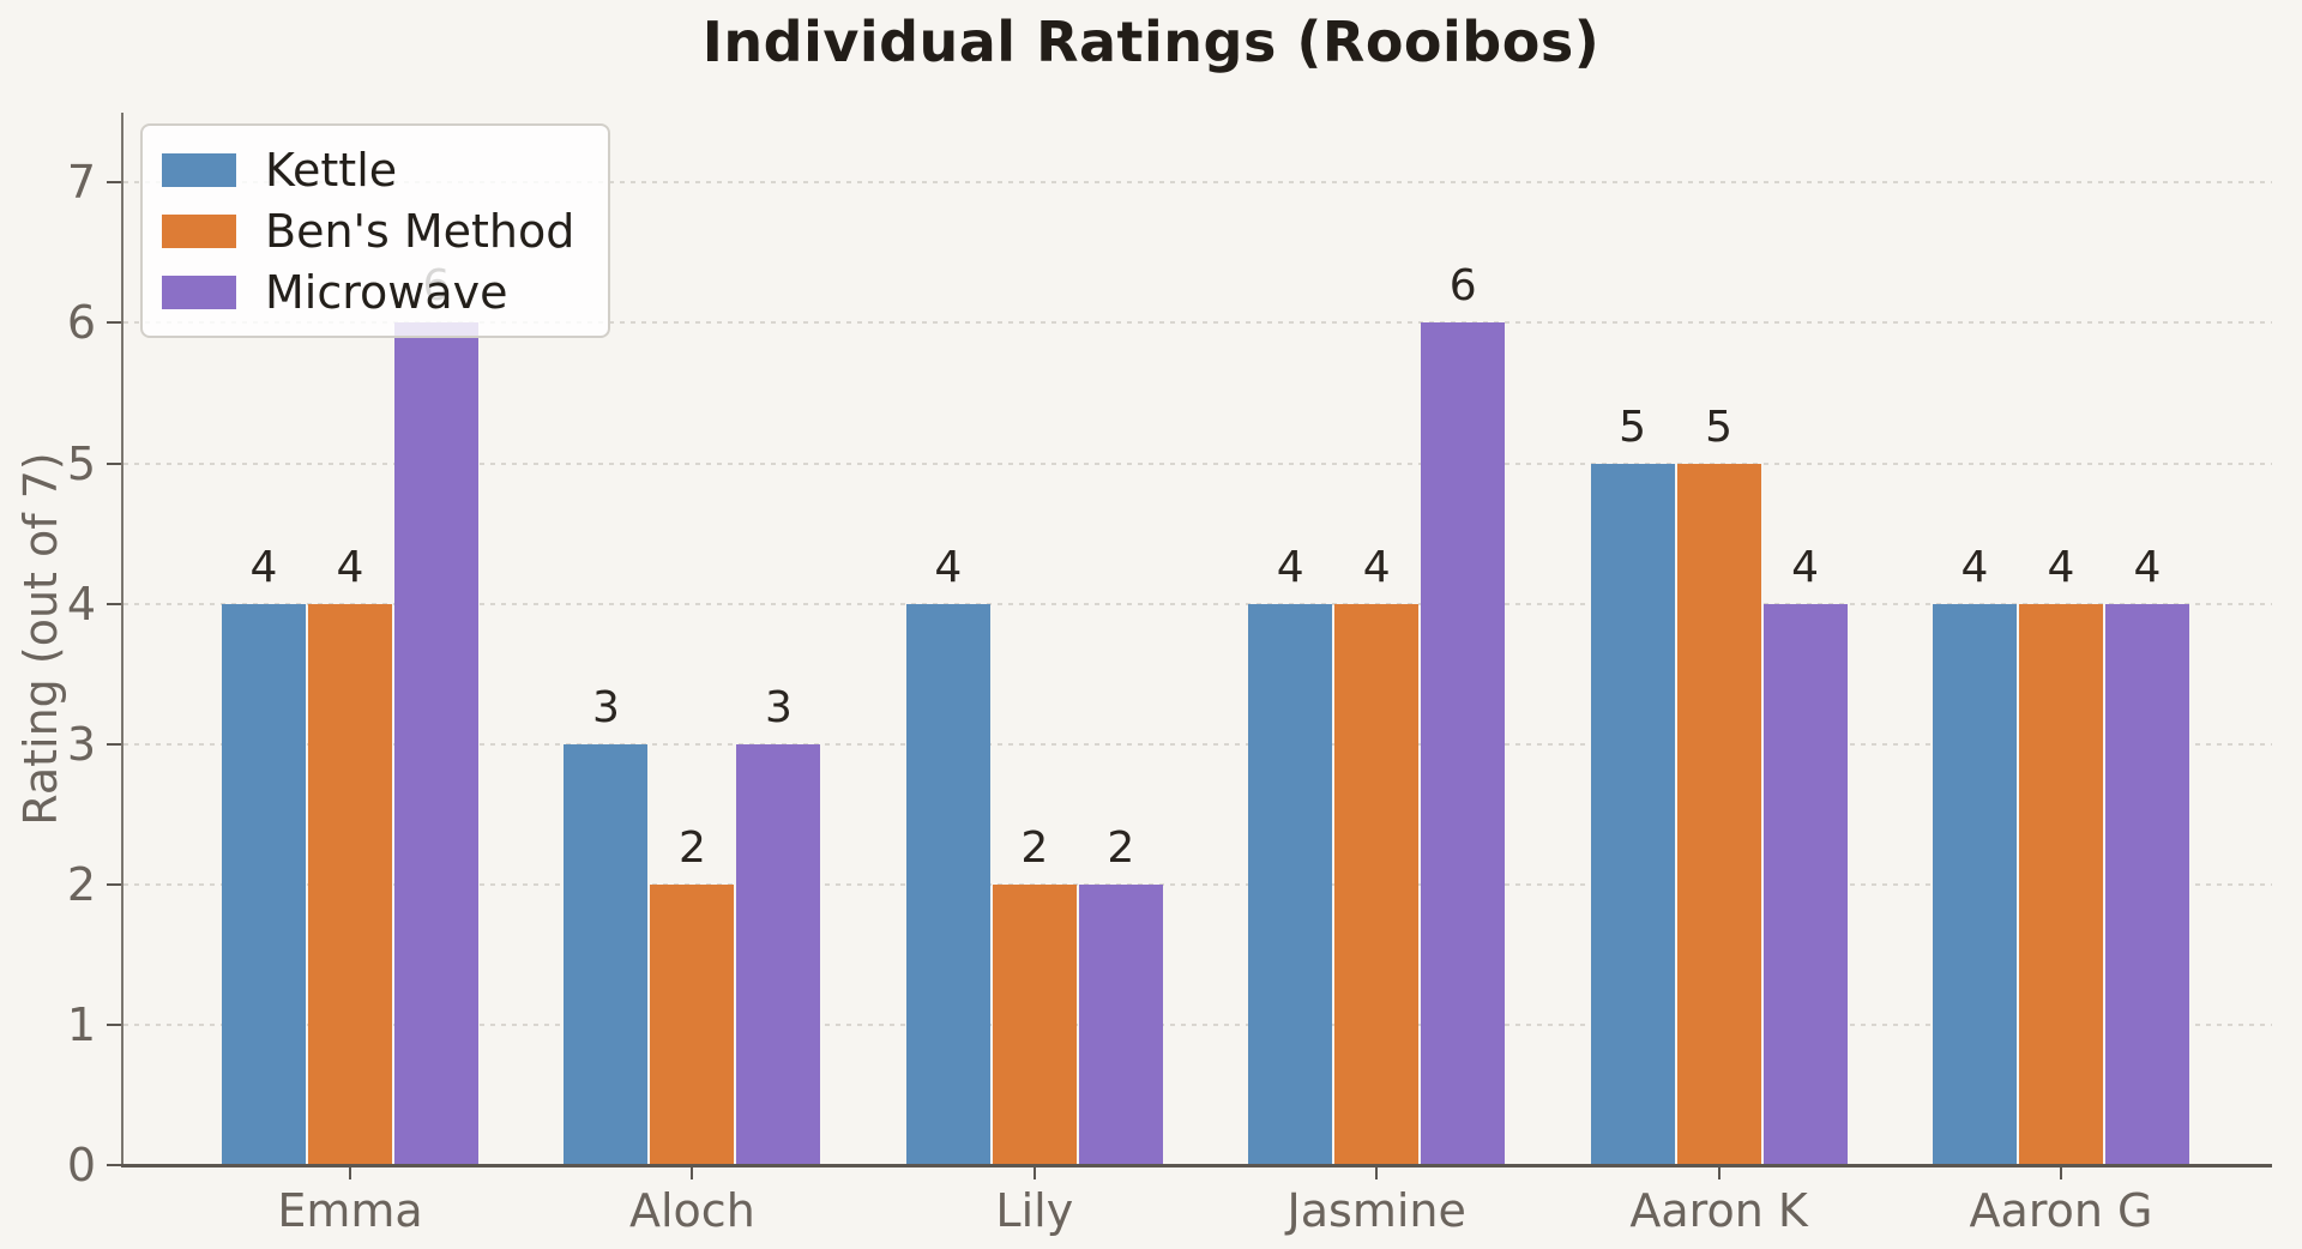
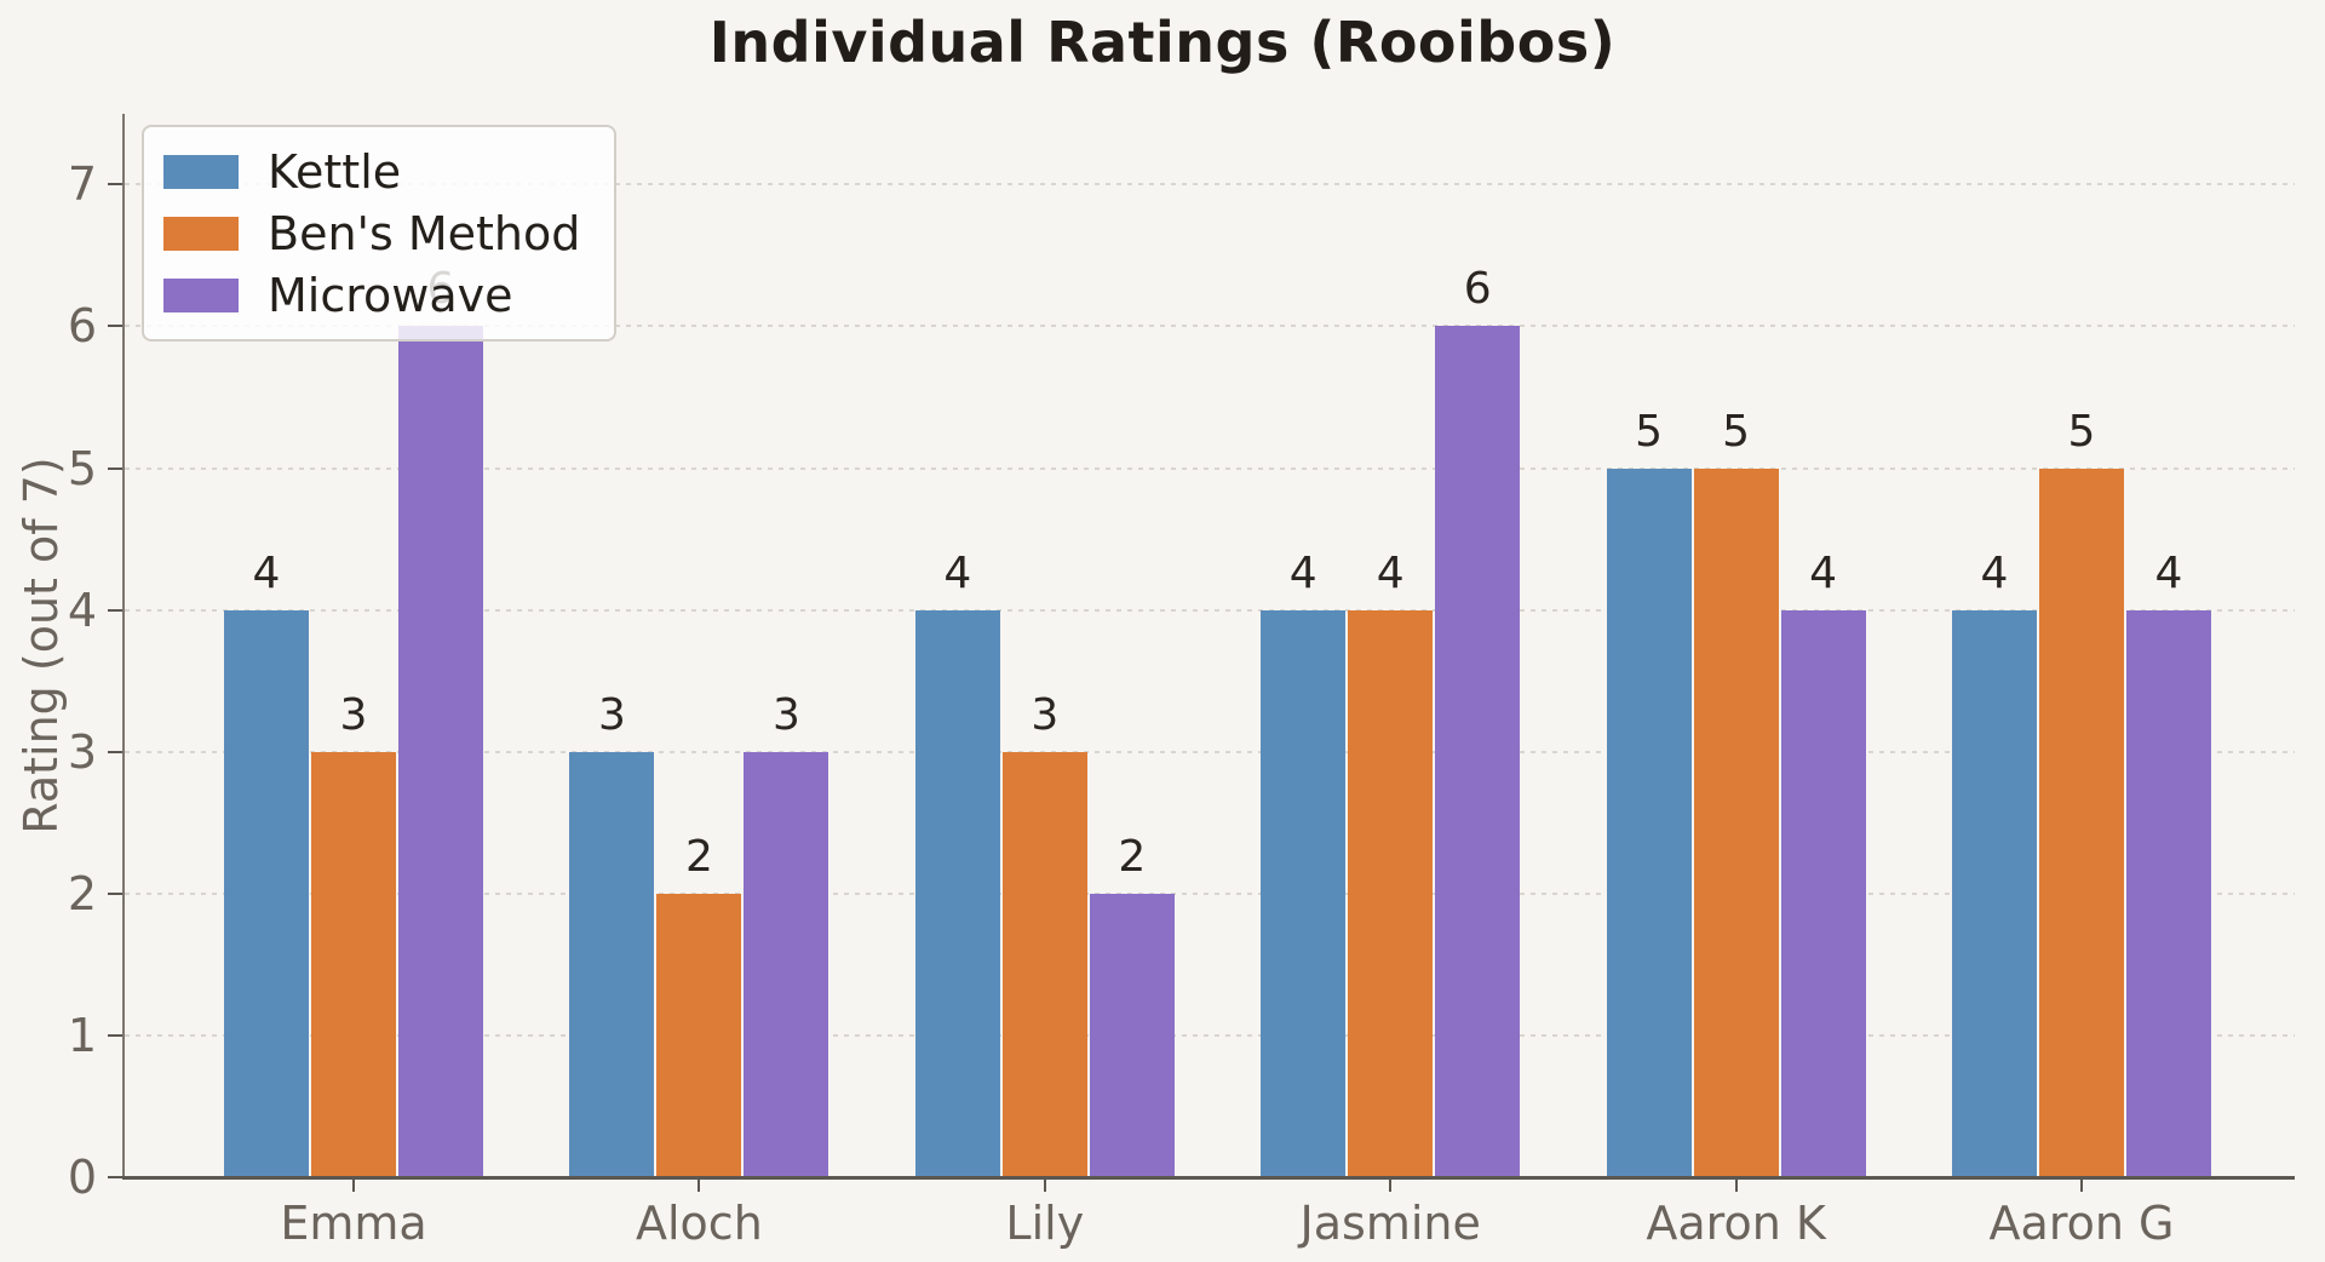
Ben's Method/Emma: 4 -> 3
Ben's Method/Lily: 2 -> 3
Ben's Method/Aaron G: 4 -> 5
